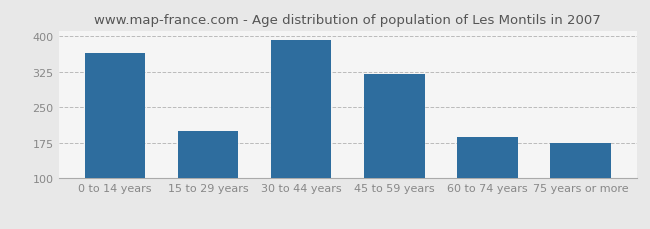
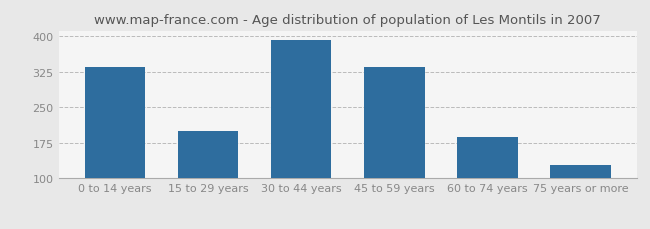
0 to 14 years: 365 -> 335
45 to 59 years: 320 -> 334
75 years or more: 175 -> 128
